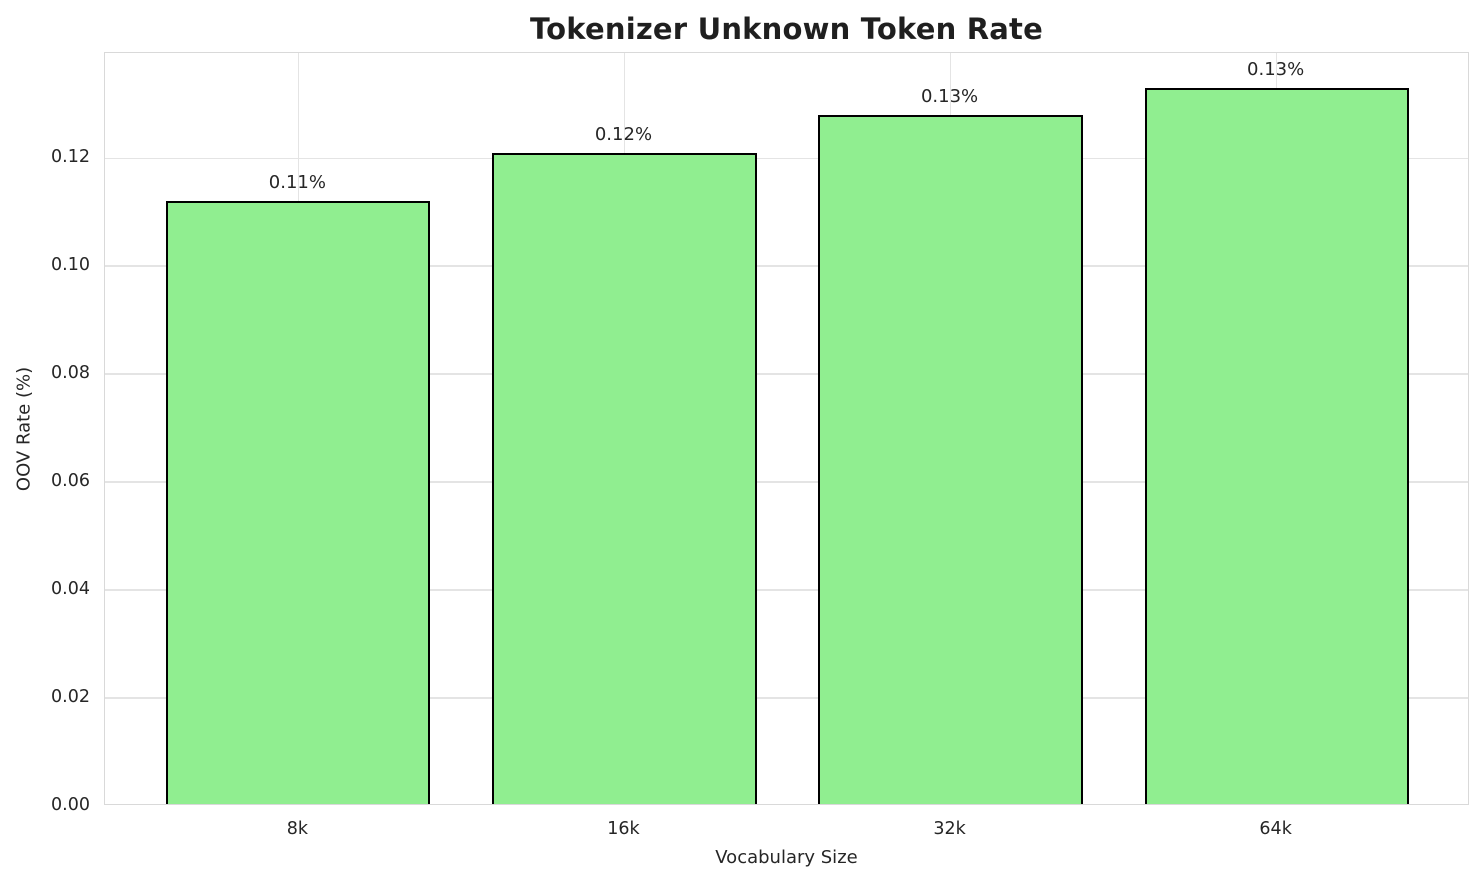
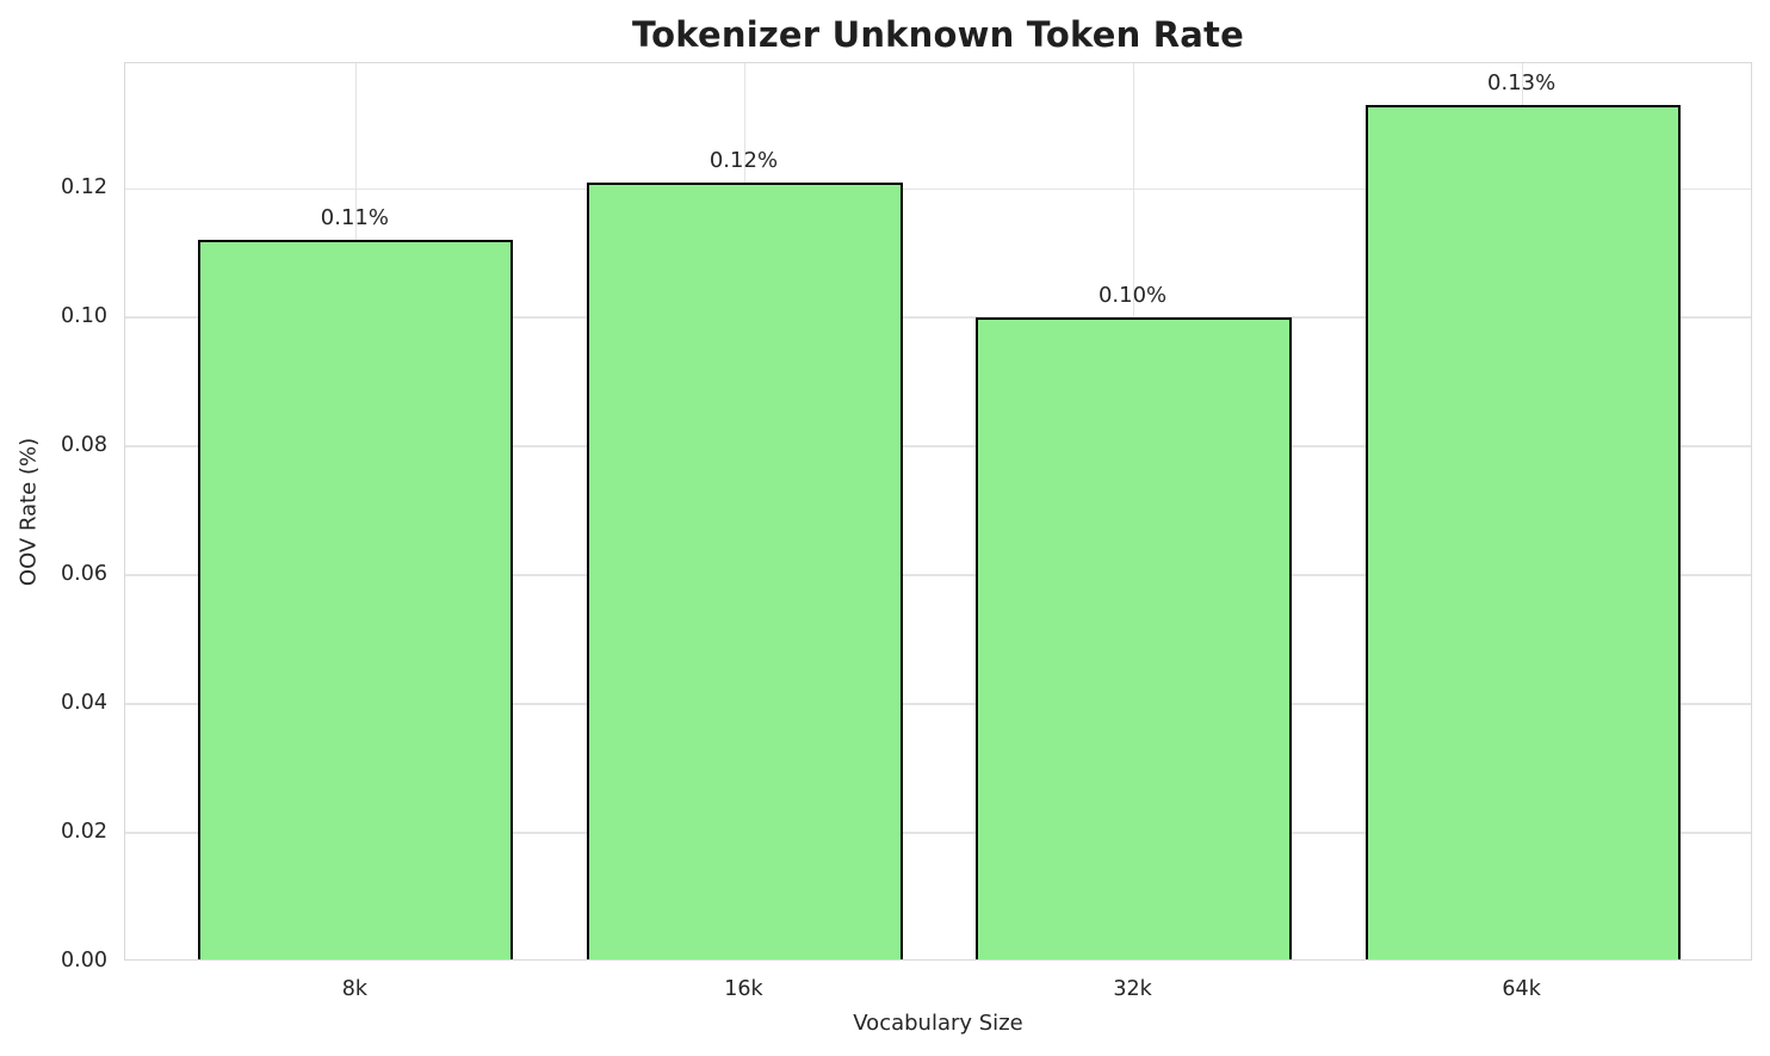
32k: 0.13% -> 0.10%
